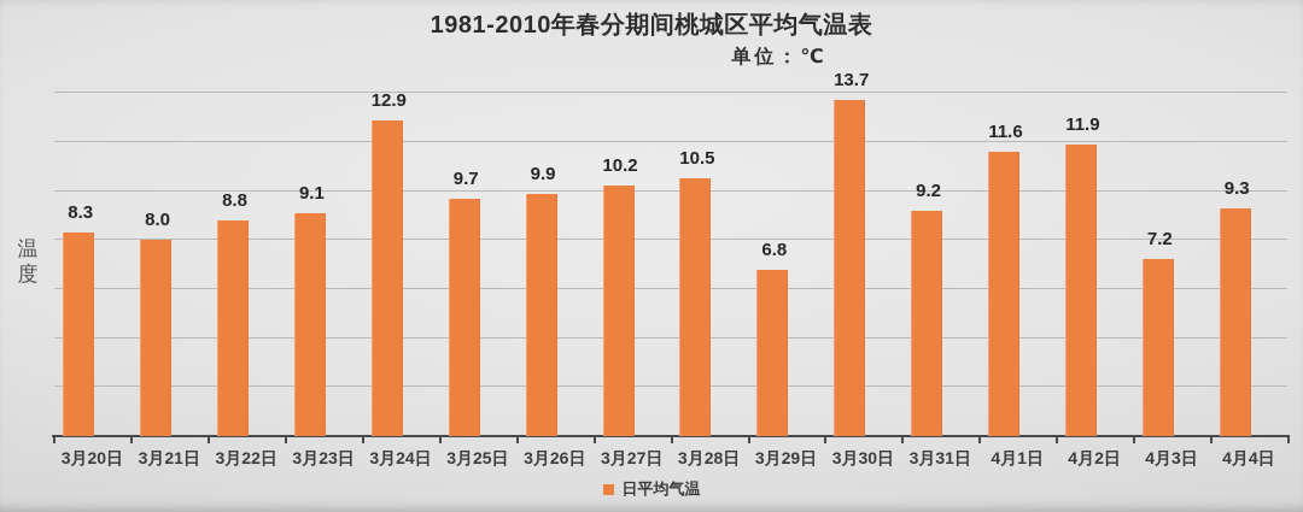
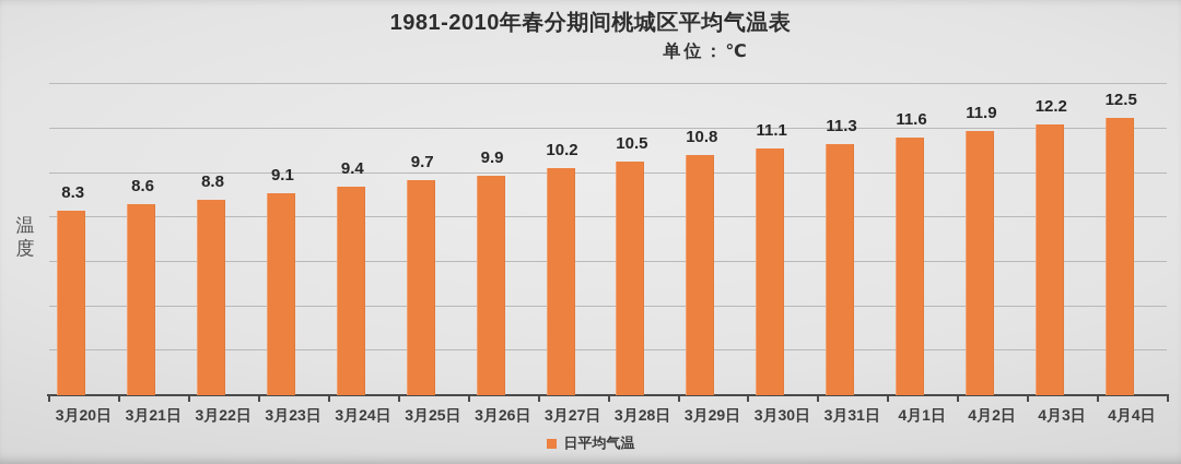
3月21日: 8.0 -> 8.6
3月24日: 12.9 -> 9.4
3月29日: 6.8 -> 10.8
3月30日: 13.7 -> 11.1
3月31日: 9.2 -> 11.3
4月3日: 7.2 -> 12.2
4月4日: 9.3 -> 12.5
